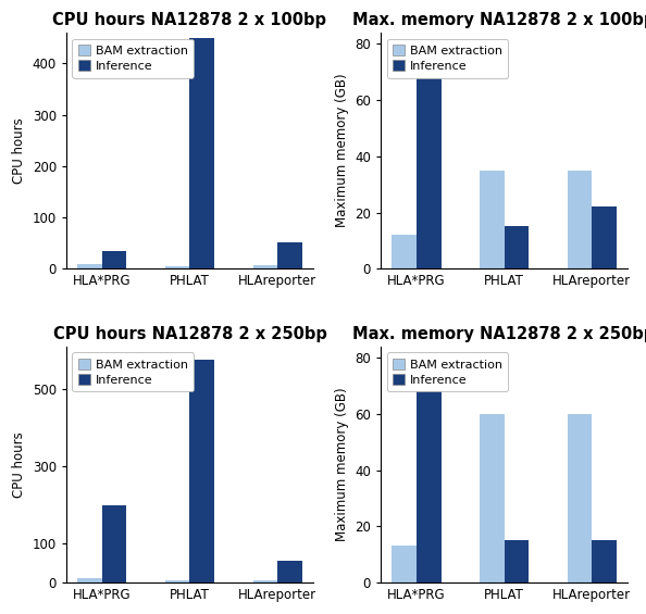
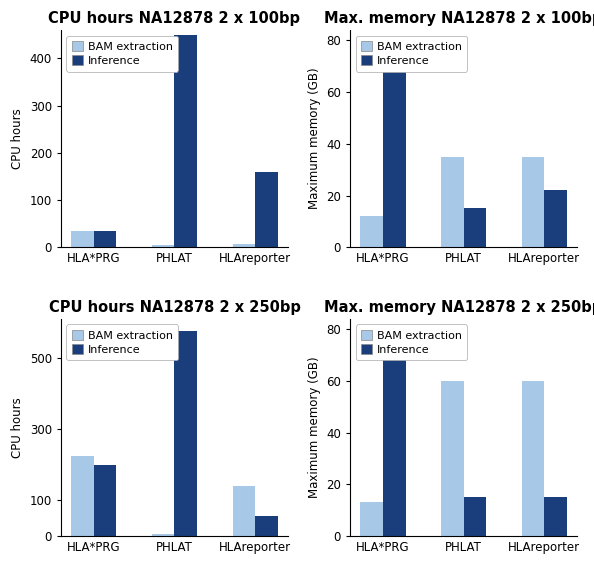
CPU hours NA12878 2 x 100bp/BAM extraction/HLA*PRG: 8 -> 35
CPU hours NA12878 2 x 100bp/Inference/HLAreporter: 52 -> 160
CPU hours NA12878 2 x 250bp/BAM extraction/HLA*PRG: 10 -> 225
CPU hours NA12878 2 x 250bp/BAM extraction/HLAreporter: 5 -> 140
